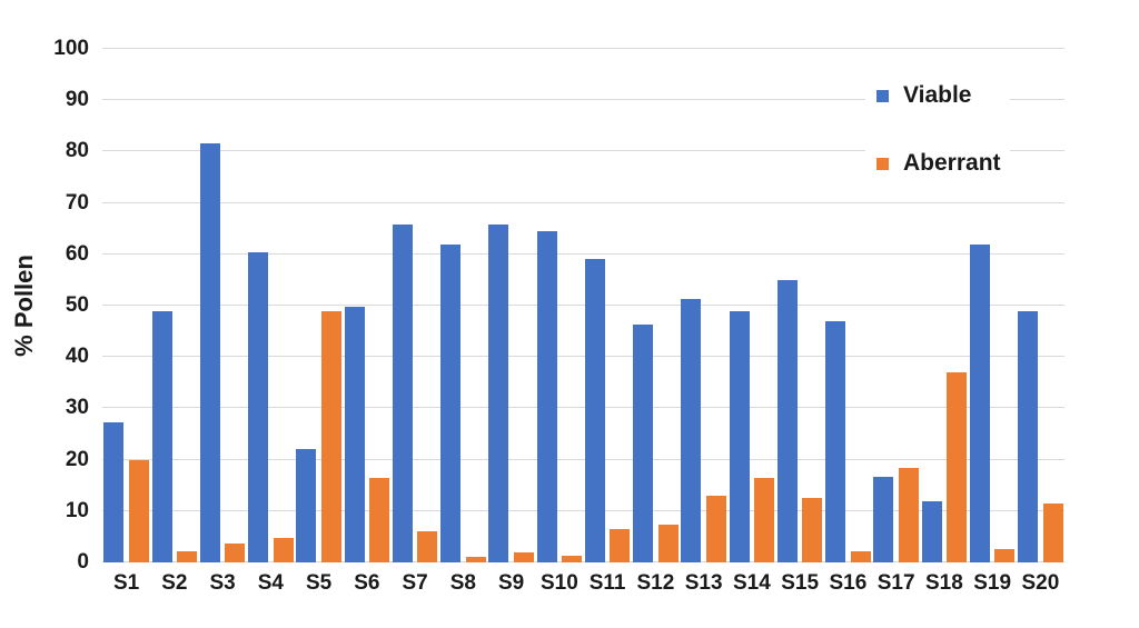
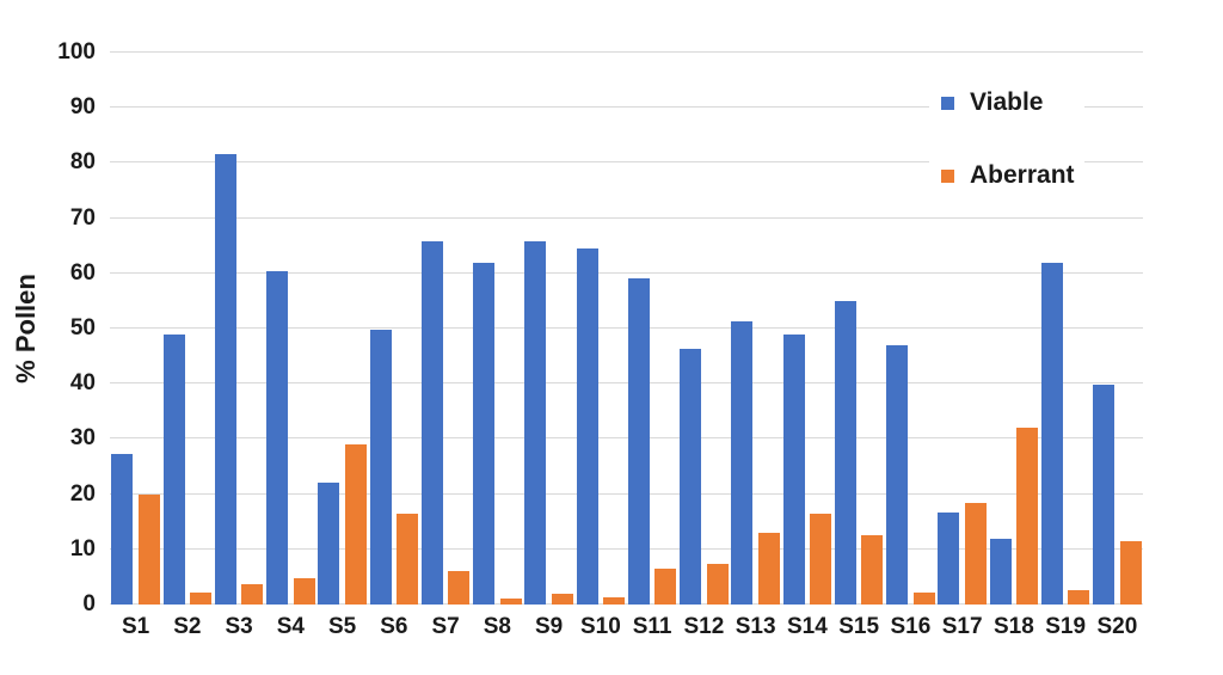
Aberrant/S5: 49 -> 29
Aberrant/S18: 37 -> 32
Viable/S20: 49 -> 40
